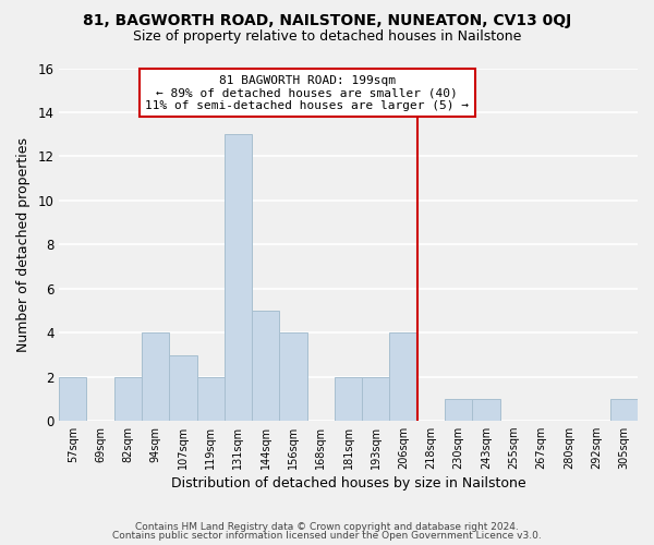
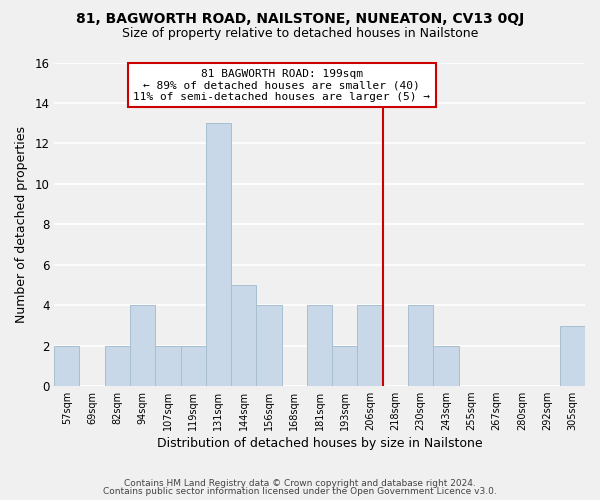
107sqm: 3 -> 2
181sqm: 2 -> 4
230sqm: 1 -> 4
243sqm: 1 -> 2
305sqm: 1 -> 3
